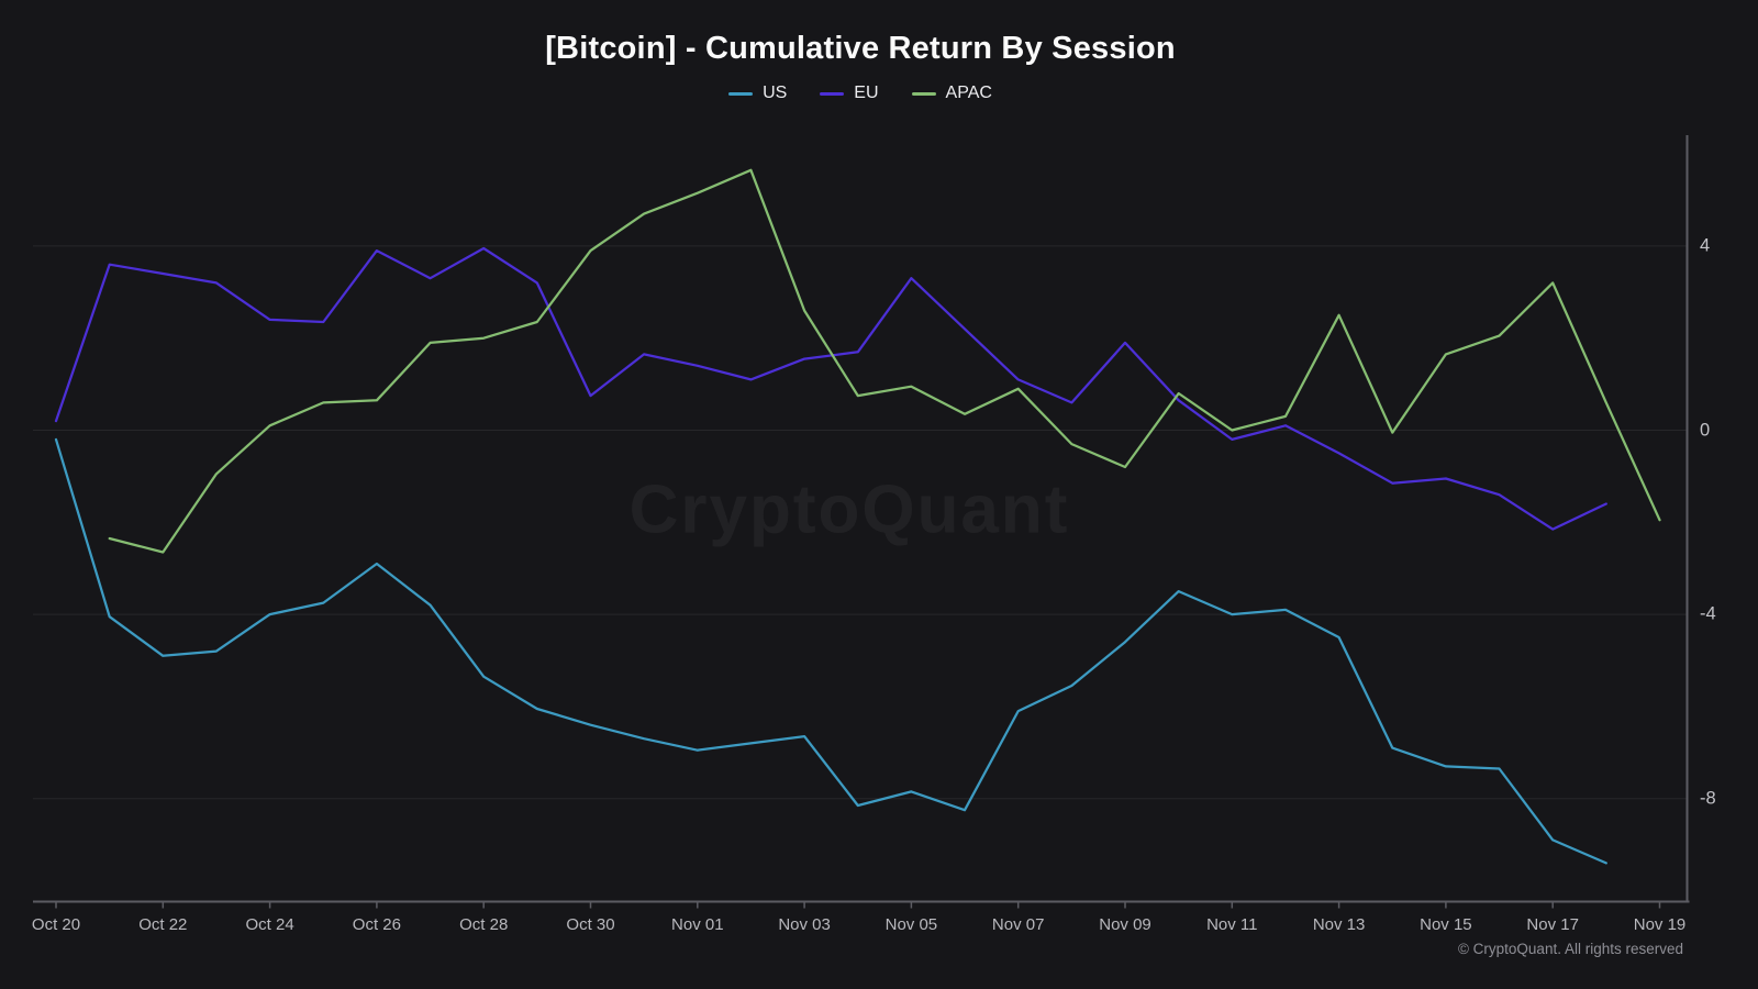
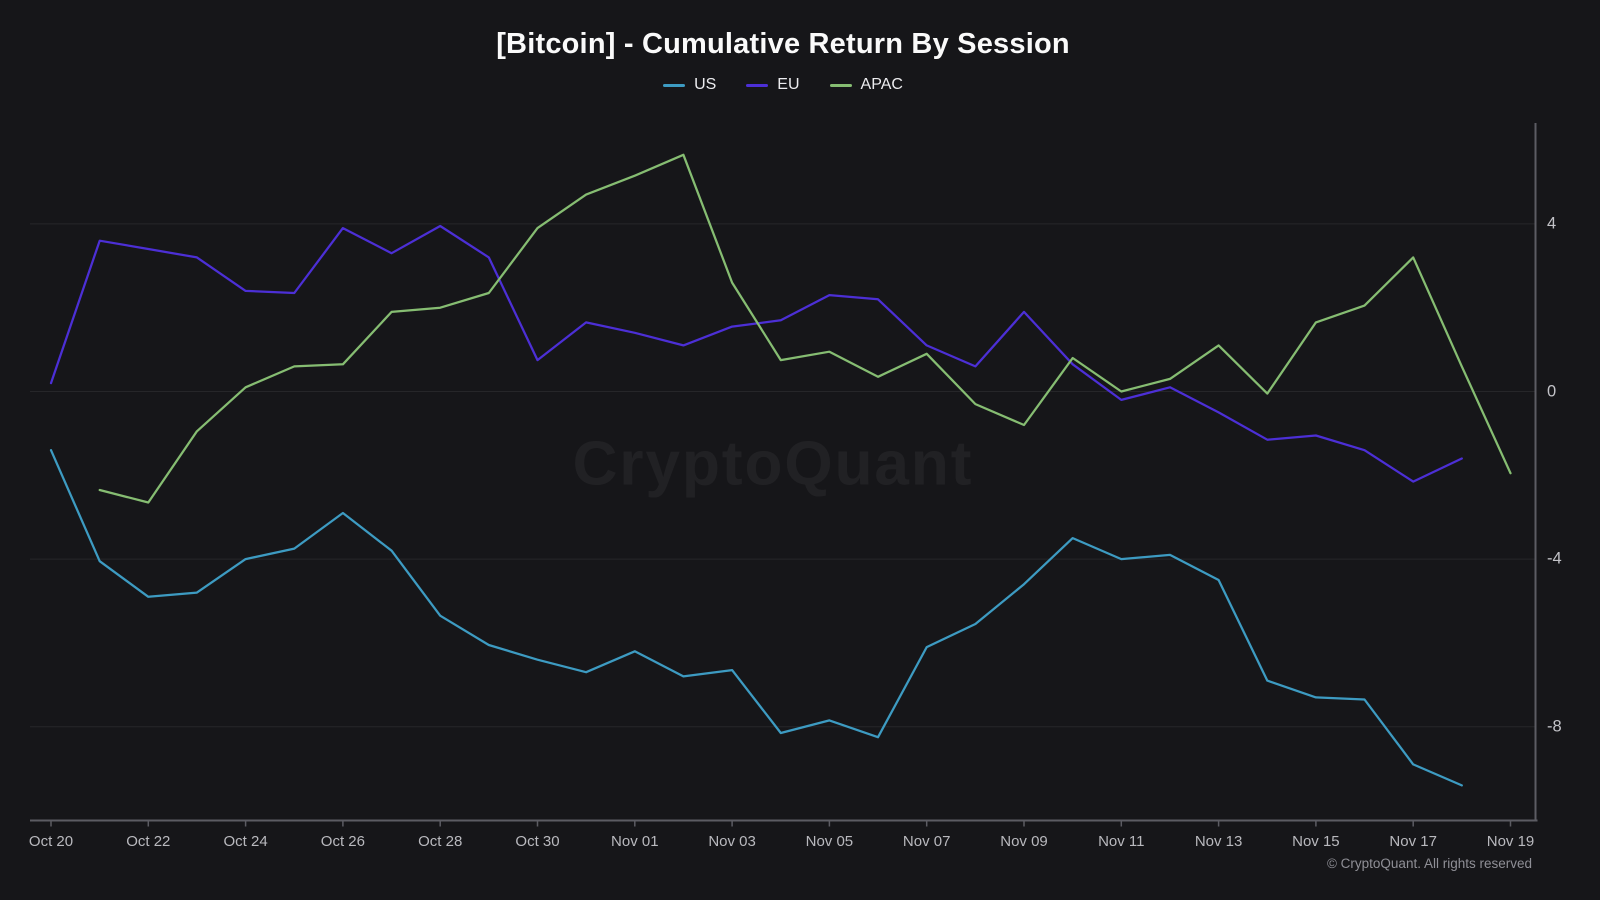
US/Oct 20: -0.2 -> -1.4
US/Nov 01: -7.0 -> -6.2
EU/Nov 05: 3.3 -> 2.3
APAC/Nov 13: 2.5 -> 1.1
